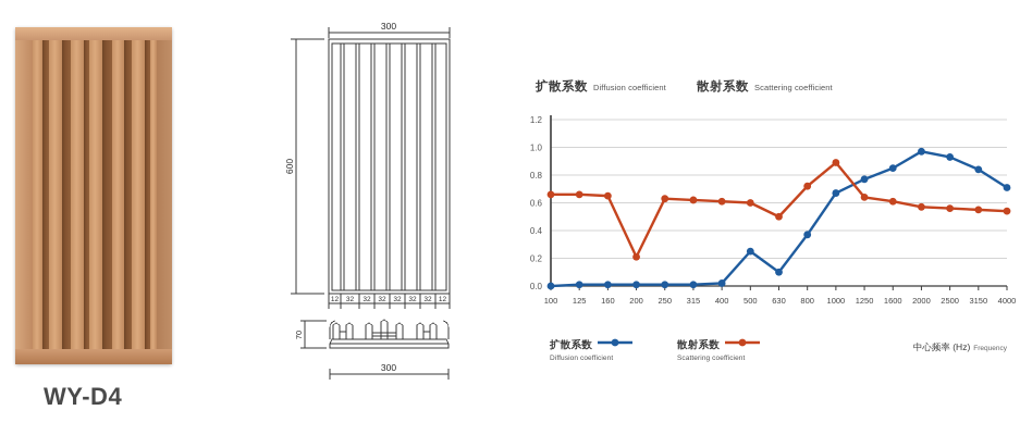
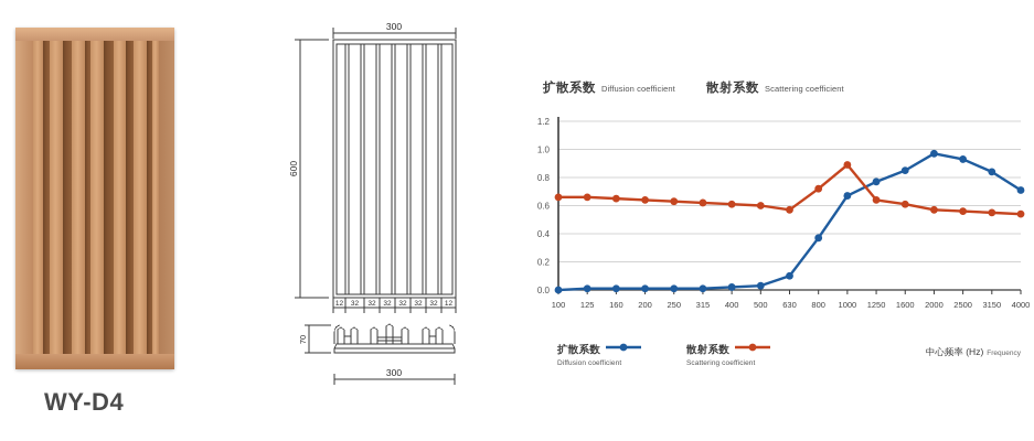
散射系数 Scattering coefficient/200: 0.21 -> 0.64
扩散系数 Diffusion coefficient/500: 0.25 -> 0.03
散射系数 Scattering coefficient/630: 0.50 -> 0.57
